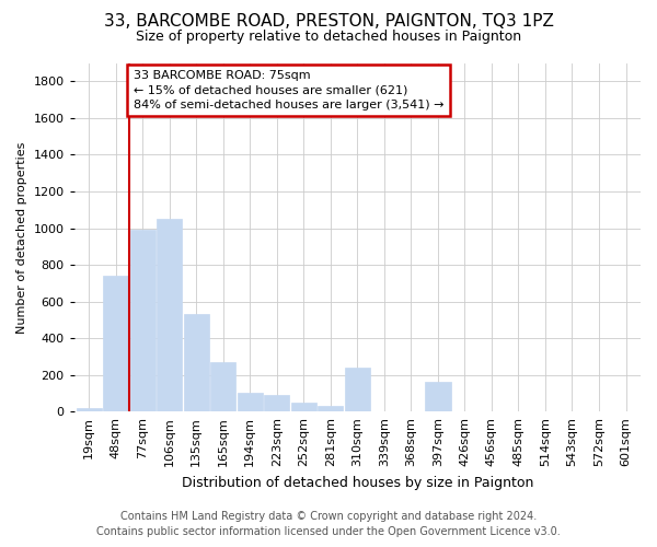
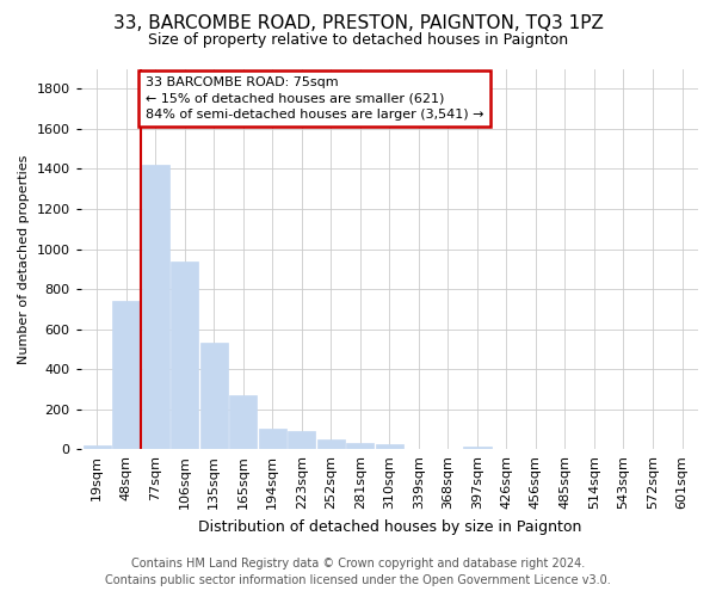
77sqm: 990 -> 1420
106sqm: 1050 -> 940
310sqm: 240 -> 20
397sqm: 160 -> 10
